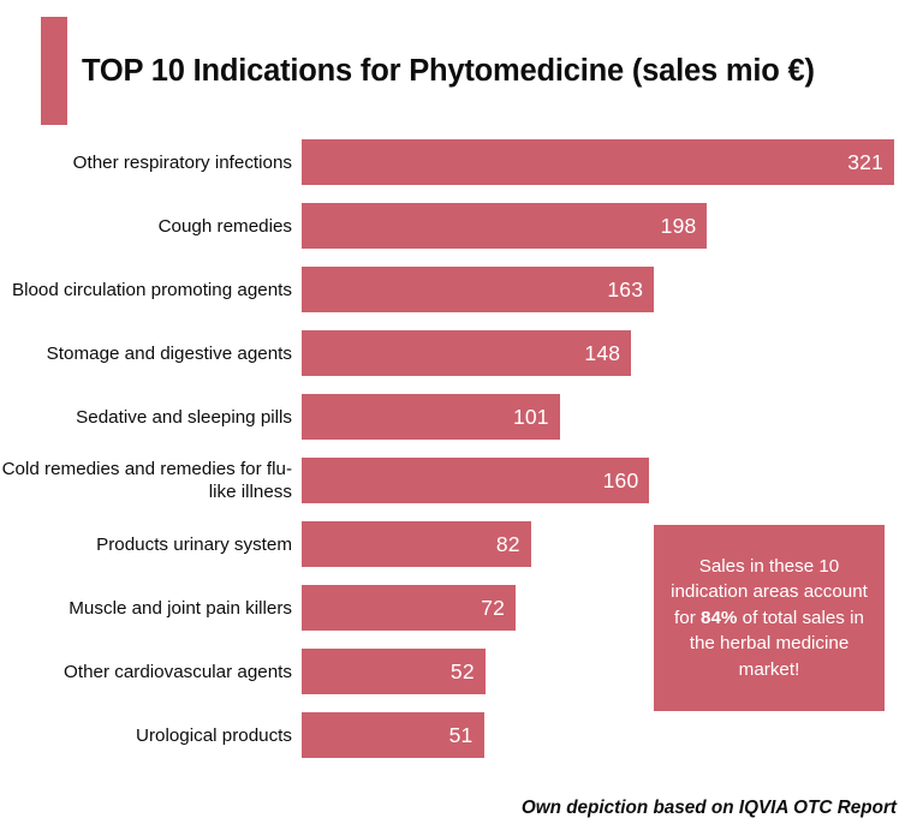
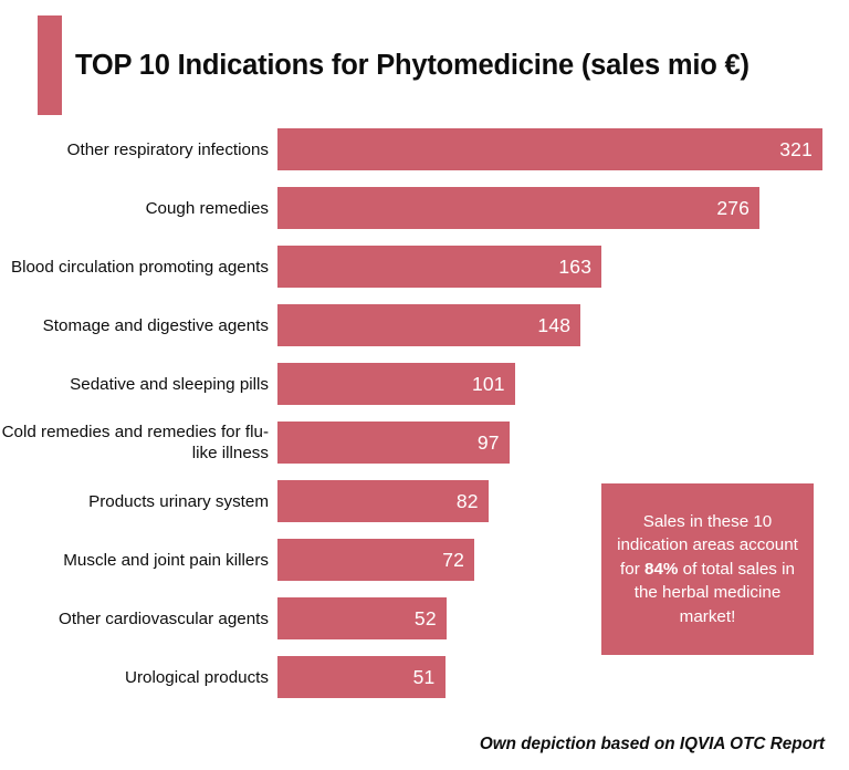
Cough remedies: 198 -> 276
Cold remedies and remedies for flu-like illness: 160 -> 97
